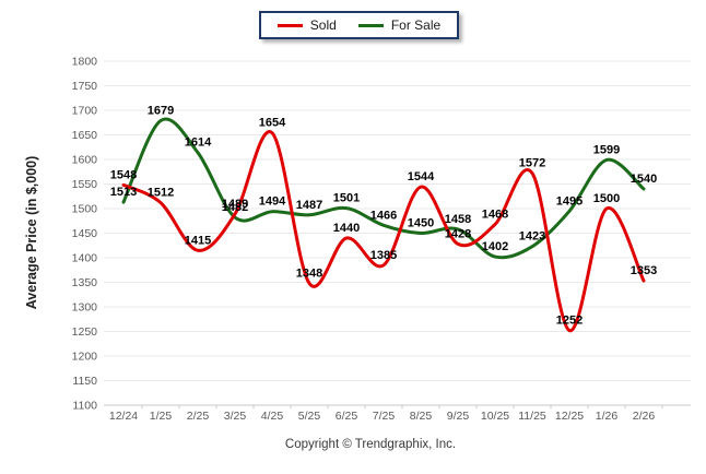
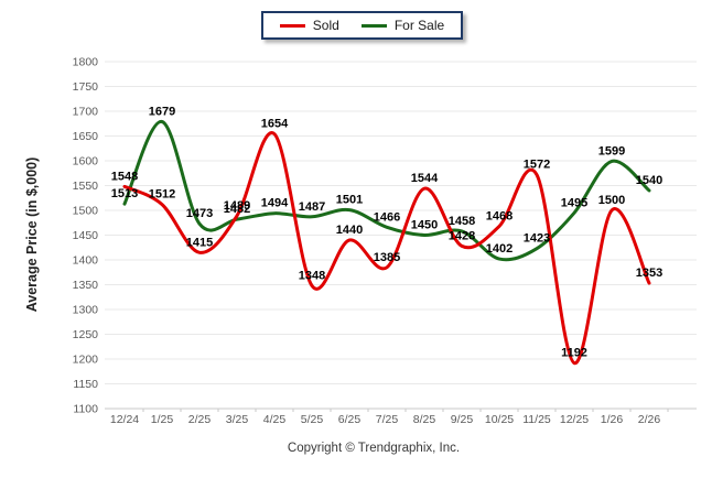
For Sale/2/25: 1614 -> 1473
Sold/12/25: 1252 -> 1192
